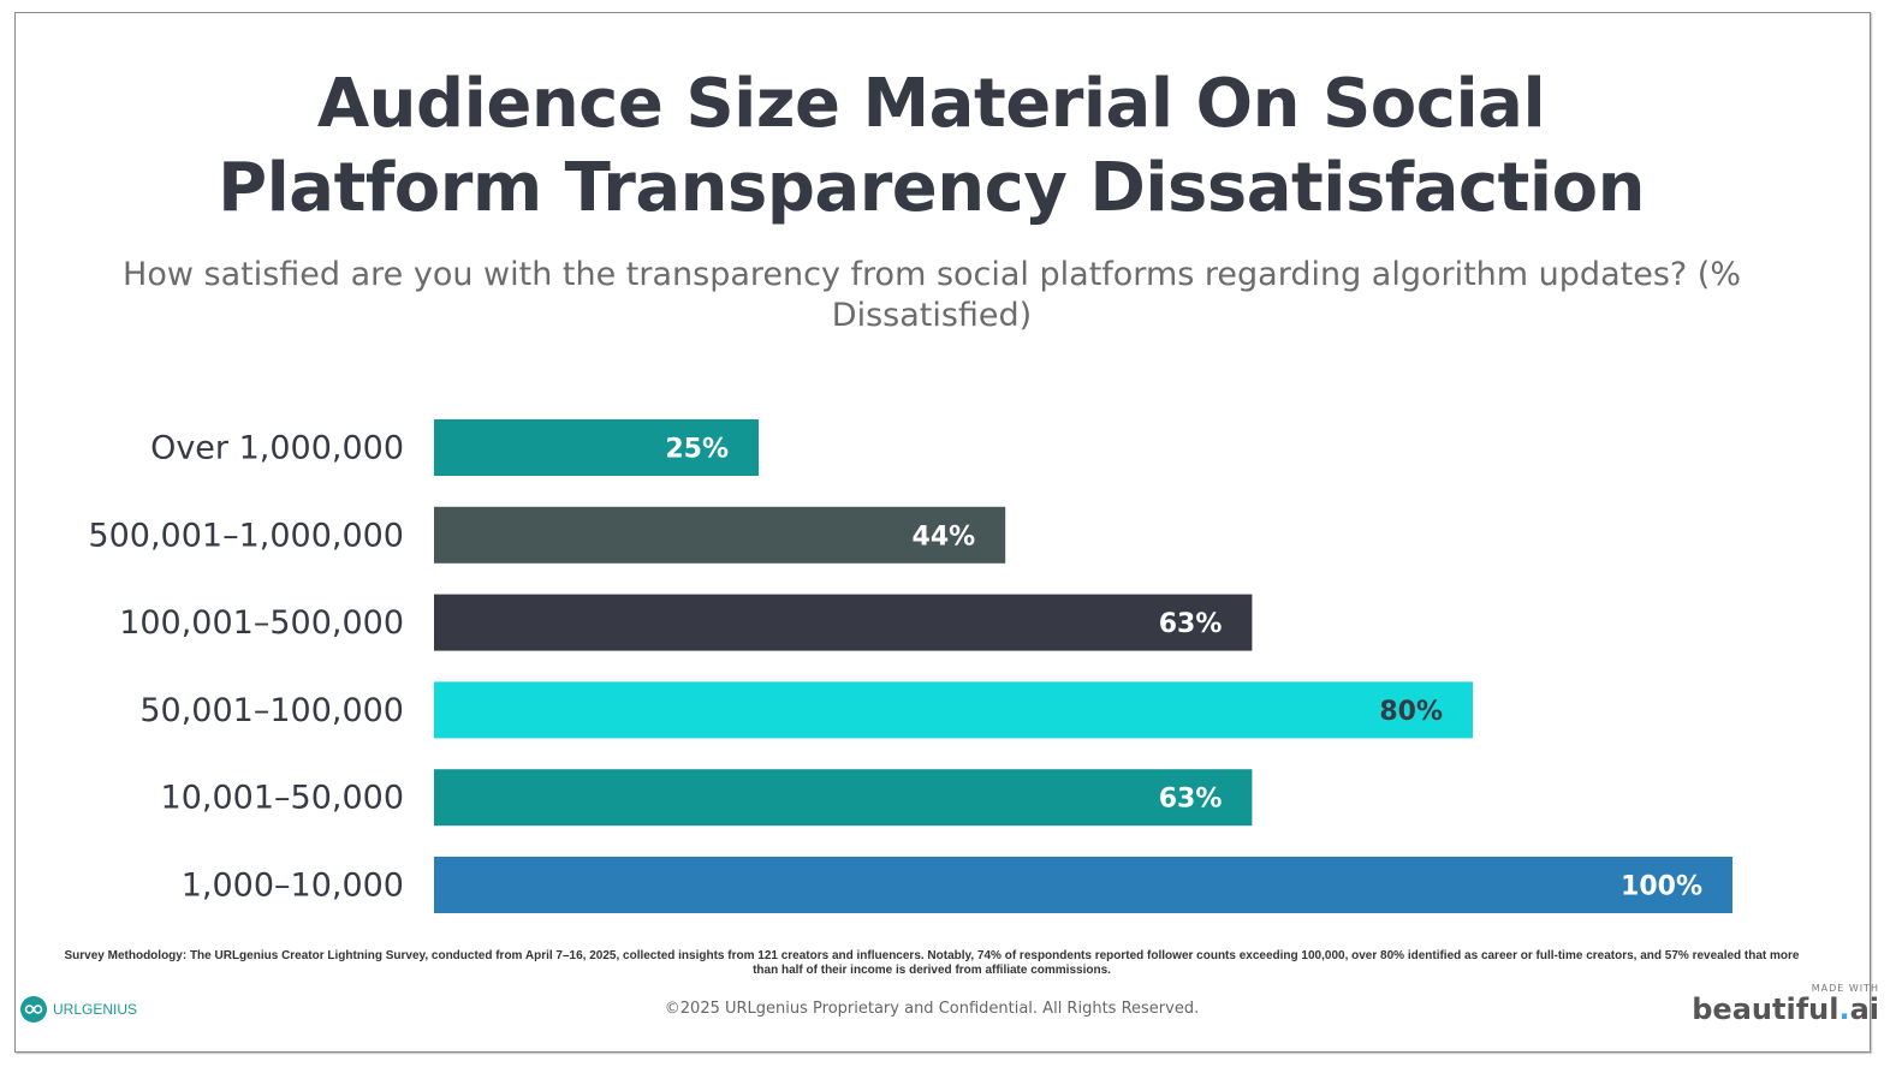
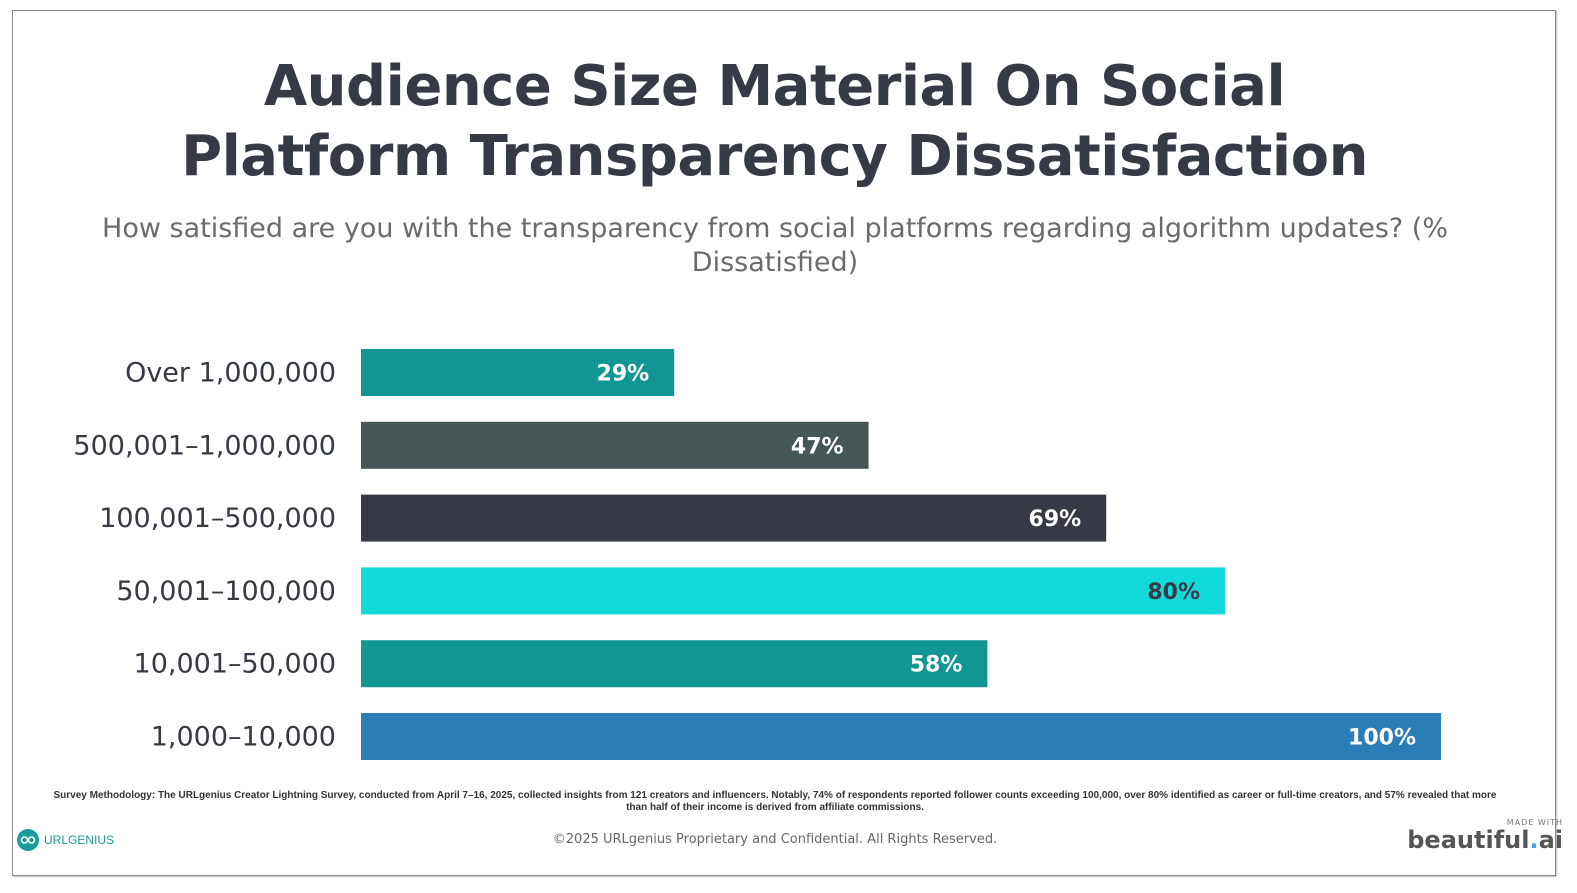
Over 1,000,000: 25% -> 29%
500,001–1,000,000: 44% -> 47%
100,001–500,000: 63% -> 69%
10,001–50,000: 63% -> 58%
